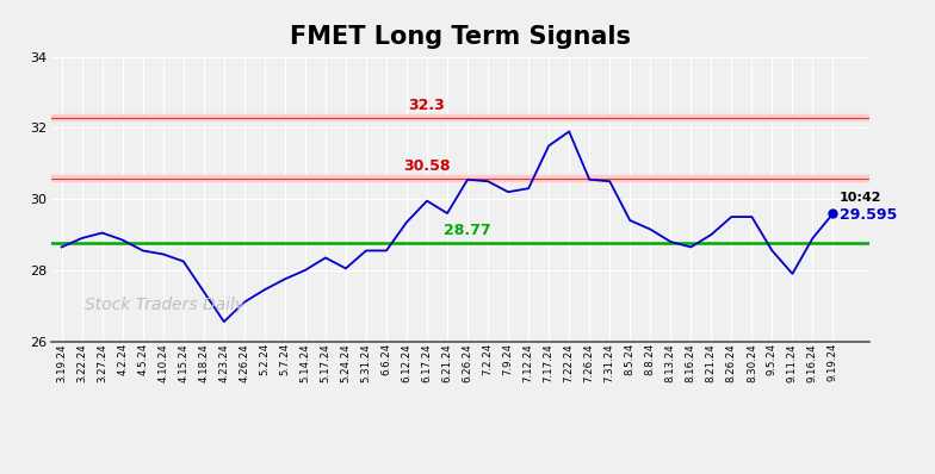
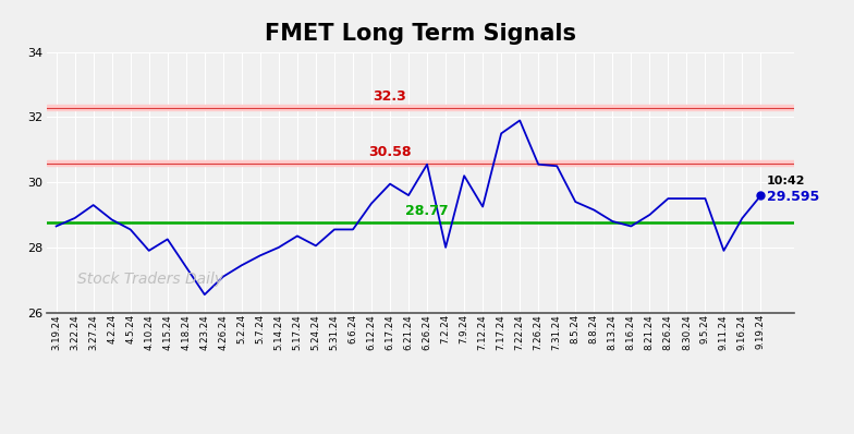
3.27.24: 29.05 -> 29.30
4.10.24: 28.45 -> 27.90
7.2.24: 30.50 -> 28.00
7.12.24: 30.30 -> 29.25
9.5.24: 28.55 -> 29.50
